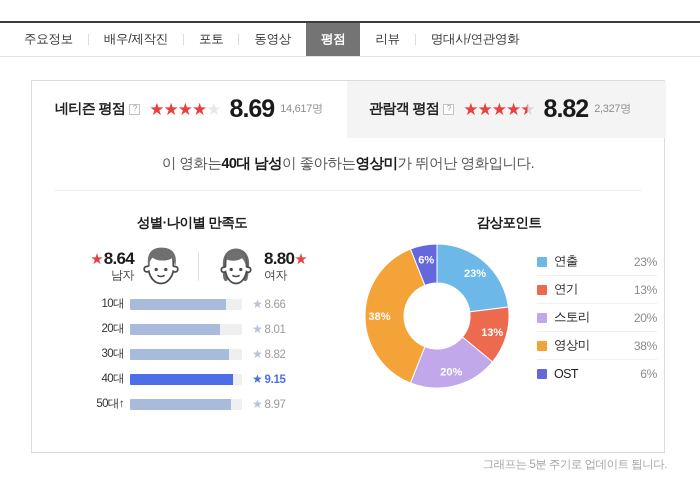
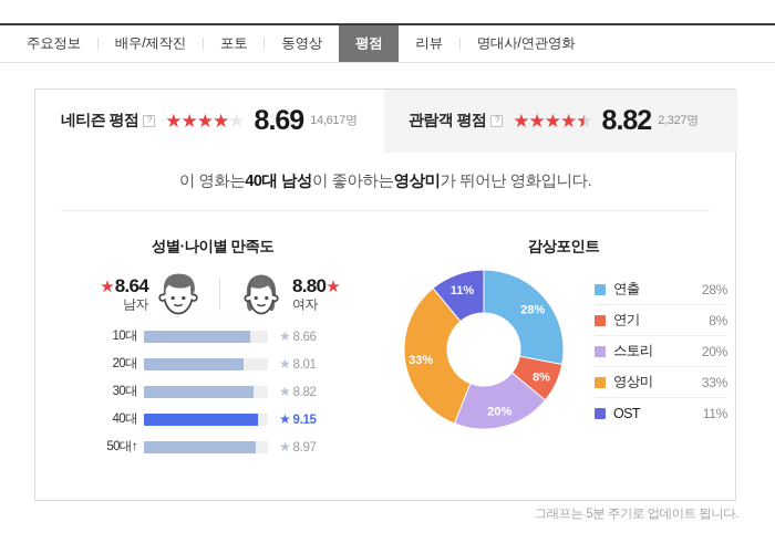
연출: 23% -> 28%
연기: 13% -> 8%
영상미: 38% -> 33%
OST: 6% -> 11%
